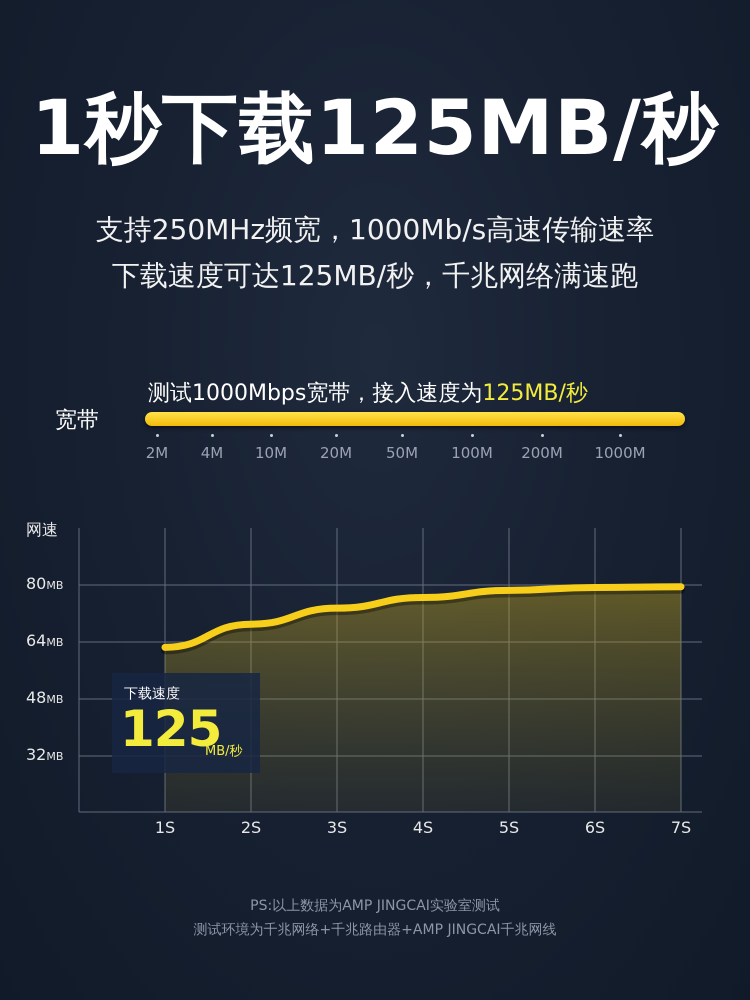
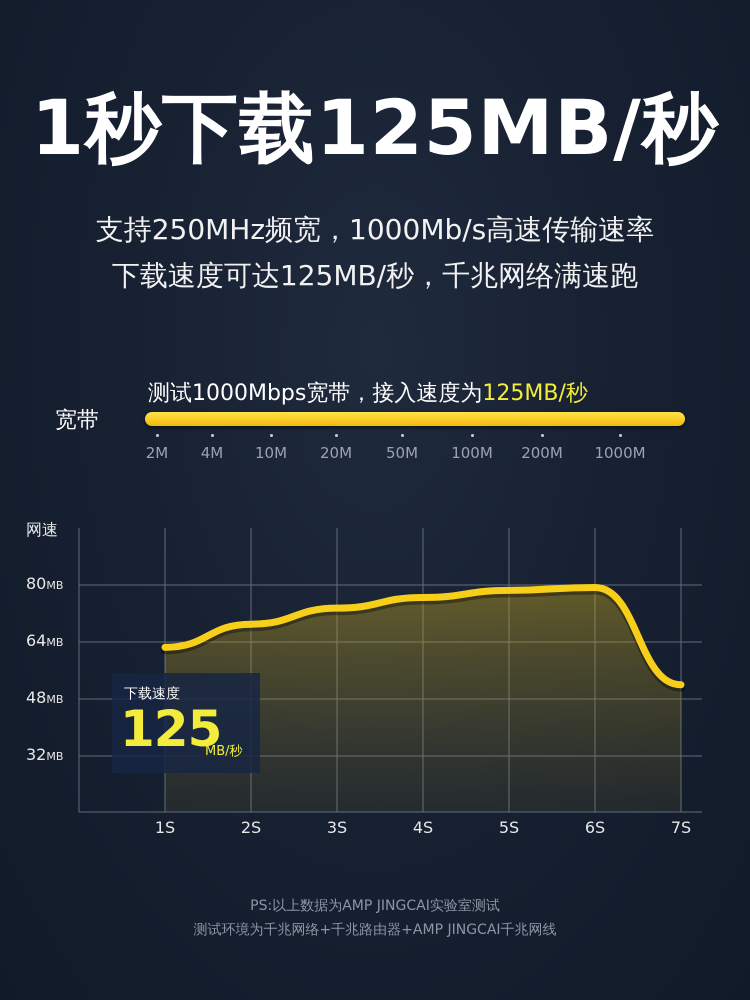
7S: 80 -> 52
